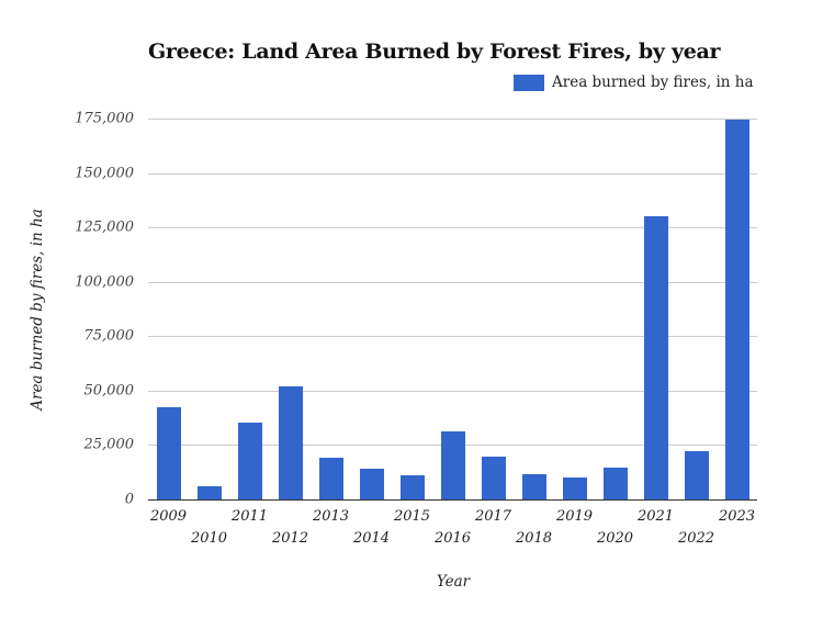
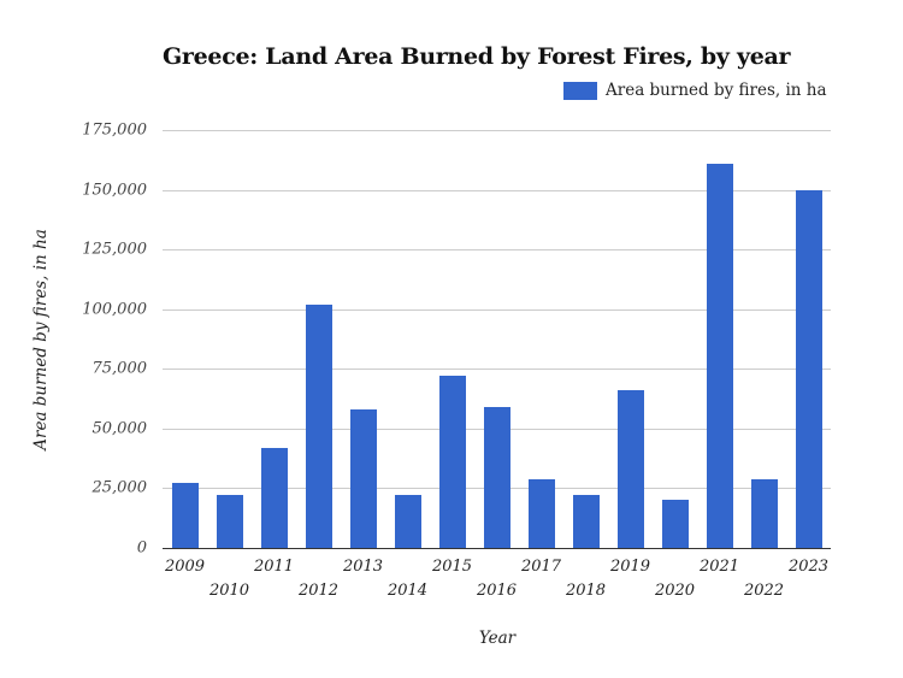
2009: 42000 -> 27000
2010: 6000 -> 22000
2011: 35000 -> 42000
2012: 52000 -> 102000
2013: 19000 -> 58000
2014: 14000 -> 22000
2015: 11000 -> 72000
2016: 31000 -> 59000
2017: 20000 -> 29000
2018: 12000 -> 22000
2019: 10000 -> 66000
2020: 15000 -> 20000
2021: 130000 -> 161000
2022: 22000 -> 29000
2023: 175000 -> 150000
